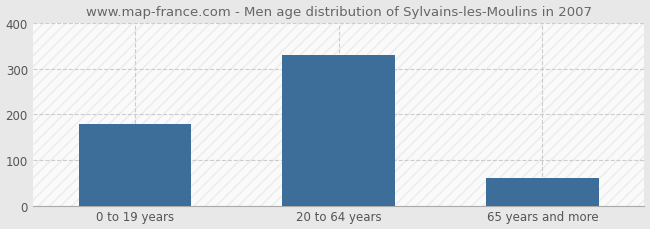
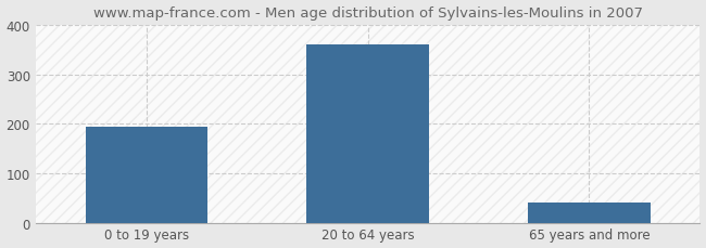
0 to 19 years: 178 -> 195
20 to 64 years: 330 -> 360
65 years and more: 60 -> 40
